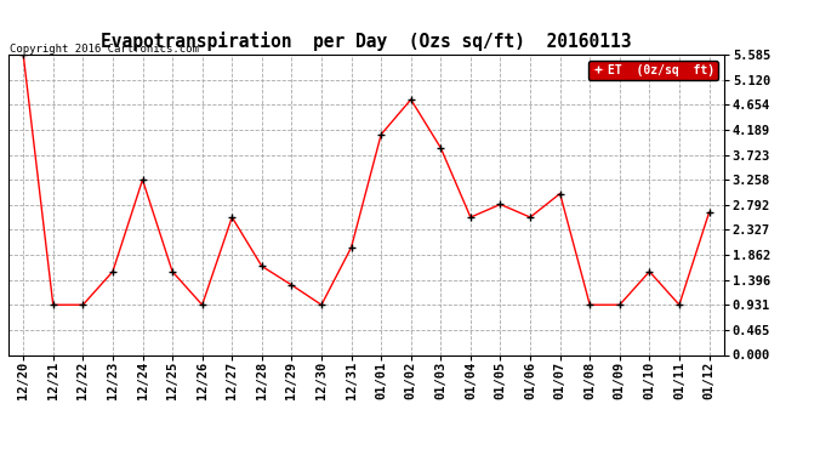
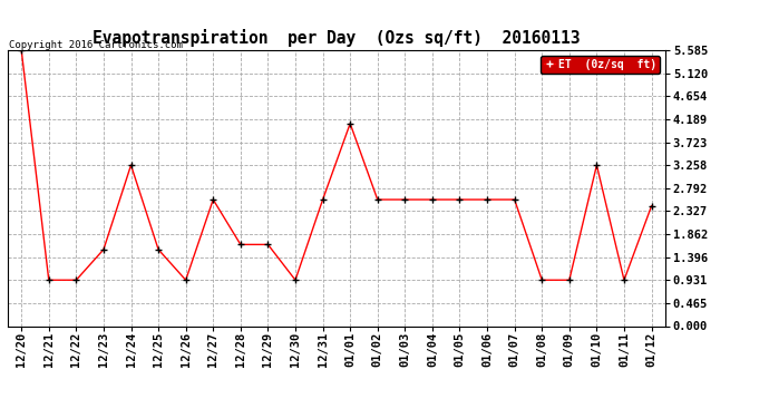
12/29: 1.30 -> 1.65
12/31: 2.00 -> 2.56
01/02: 4.75 -> 2.56
01/03: 3.85 -> 2.56
01/05: 2.80 -> 2.56
01/07: 3.00 -> 2.56
01/10: 1.55 -> 3.26
01/12: 2.65 -> 2.43
